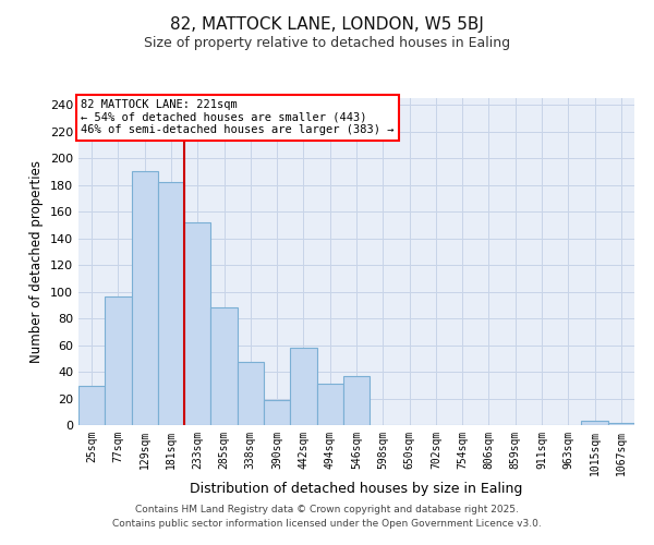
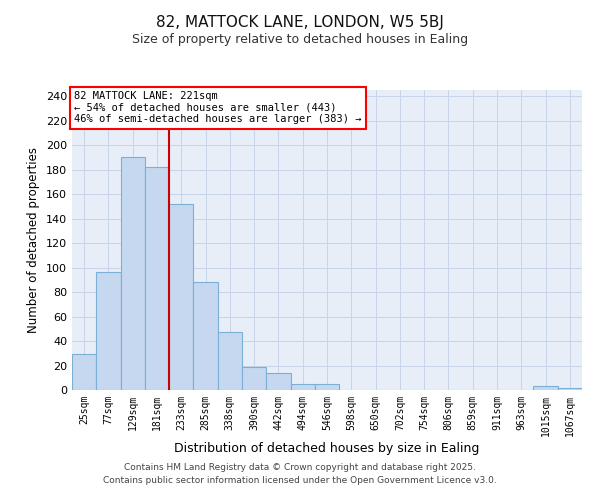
442sqm: 58 -> 14
494sqm: 31 -> 5
546sqm: 37 -> 5
